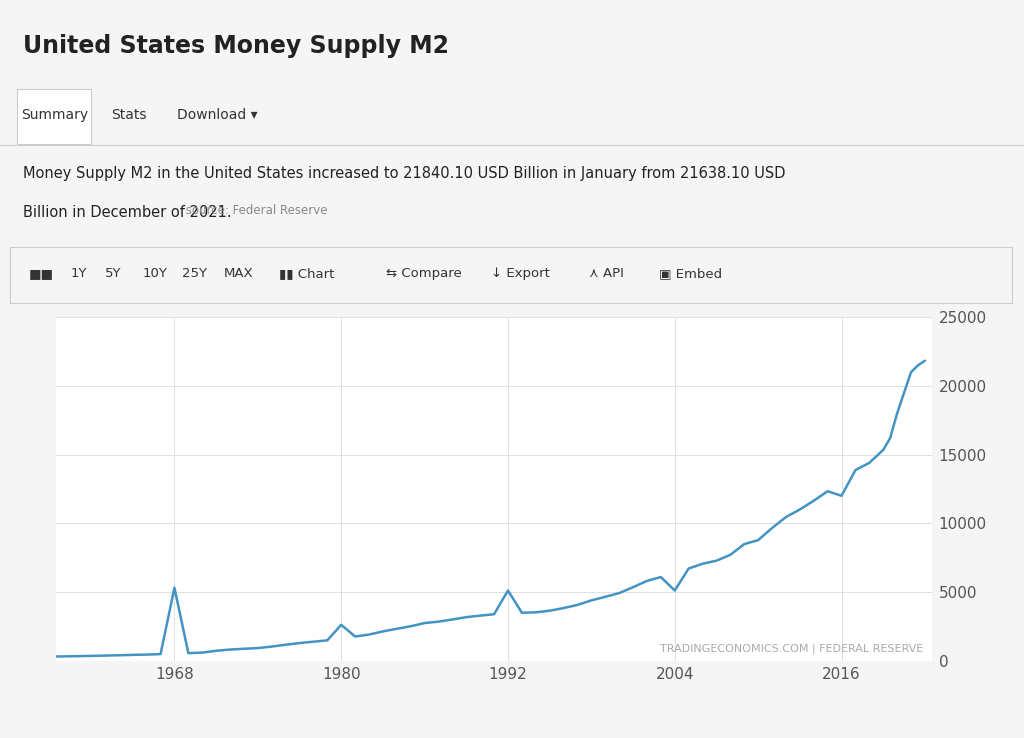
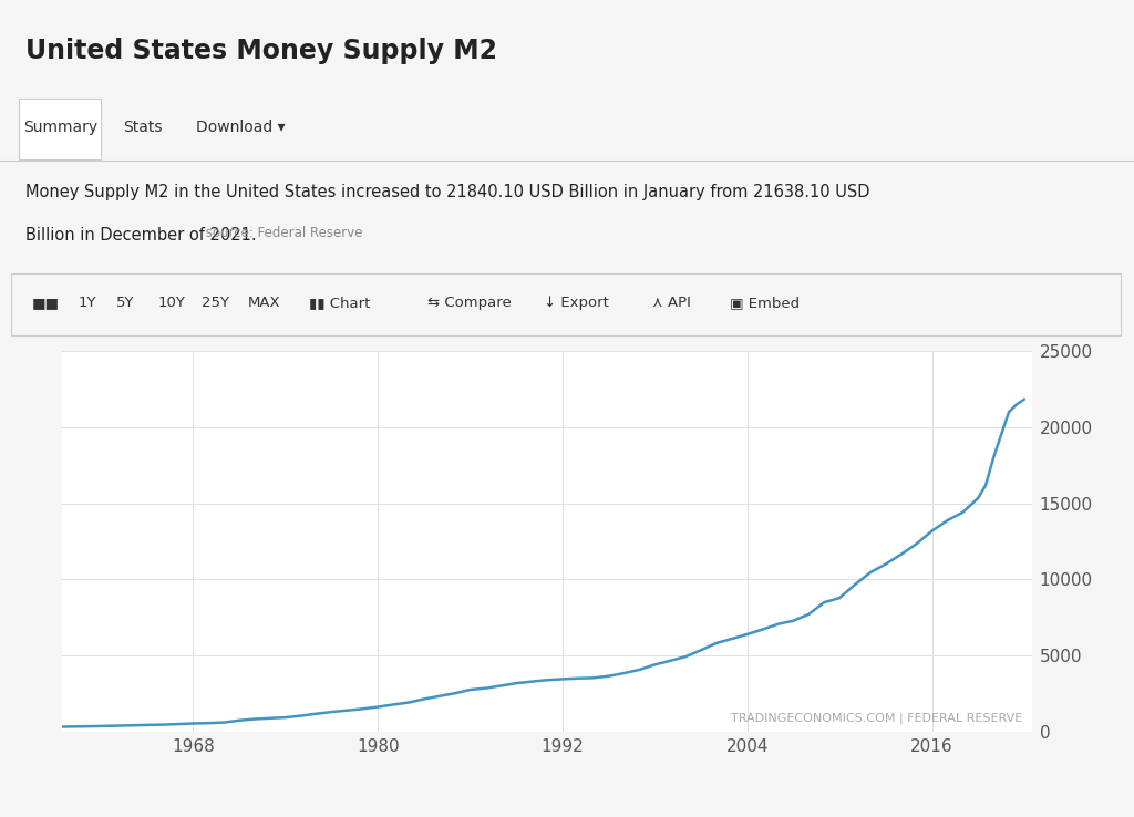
1968: 5300 -> 500
1980: 2600 -> 1600
1992: 5100 -> 3400
2004: 5100 -> 6400
2016: 12000 -> 13200
